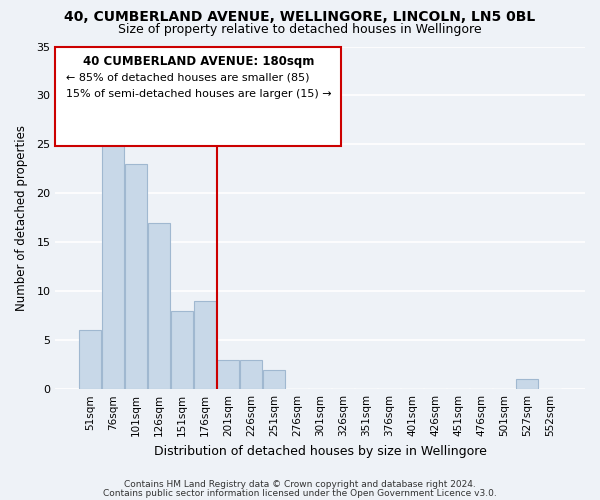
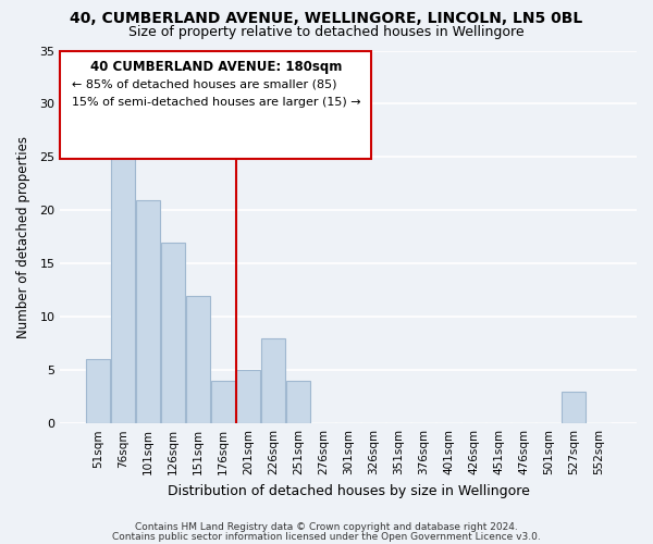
101sqm: 23 -> 21
151sqm: 8 -> 12
176sqm: 9 -> 4
201sqm: 3 -> 5
226sqm: 3 -> 8
251sqm: 2 -> 4
527sqm: 1 -> 3
